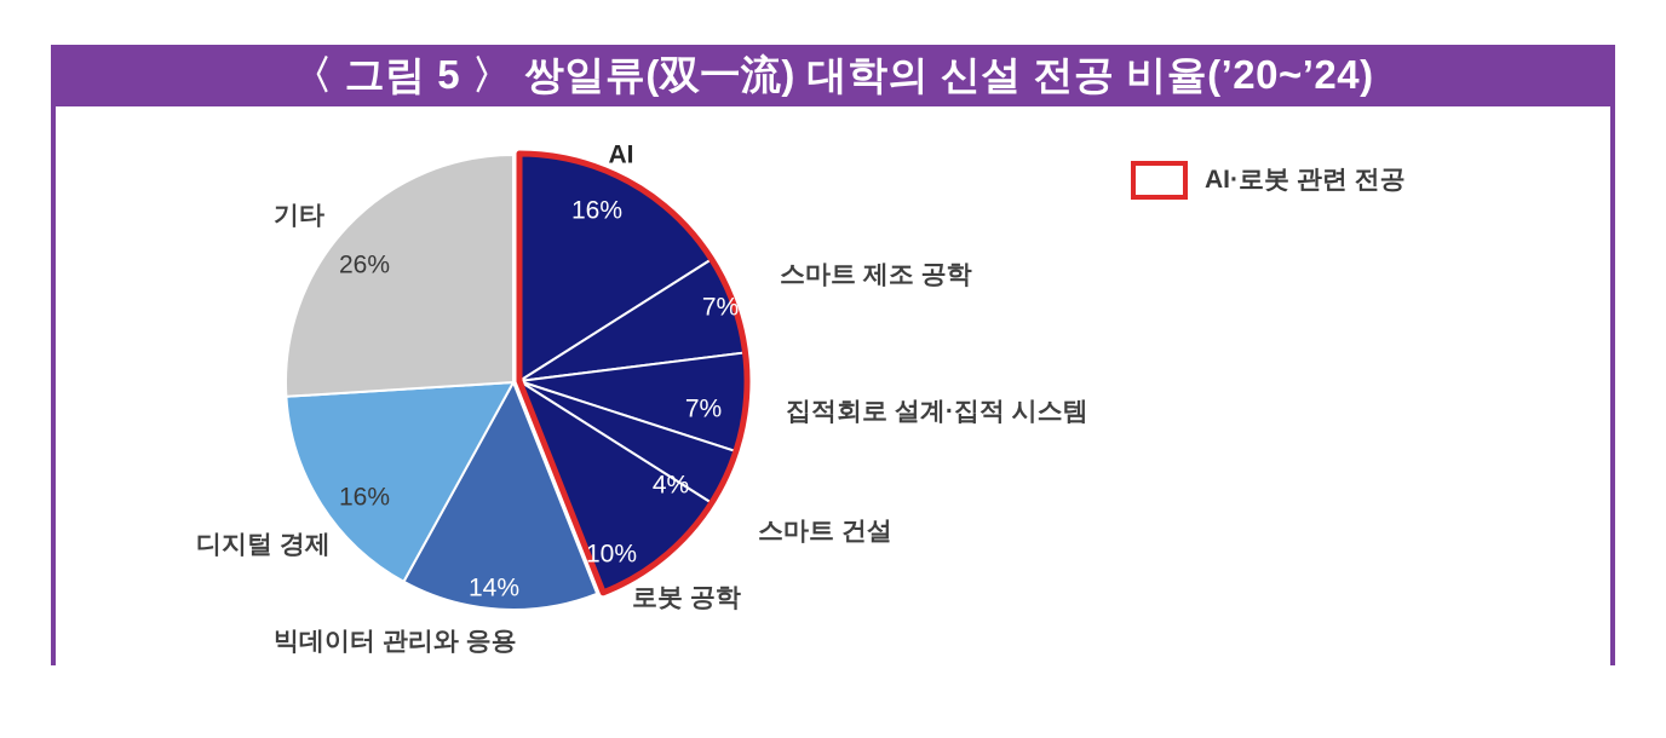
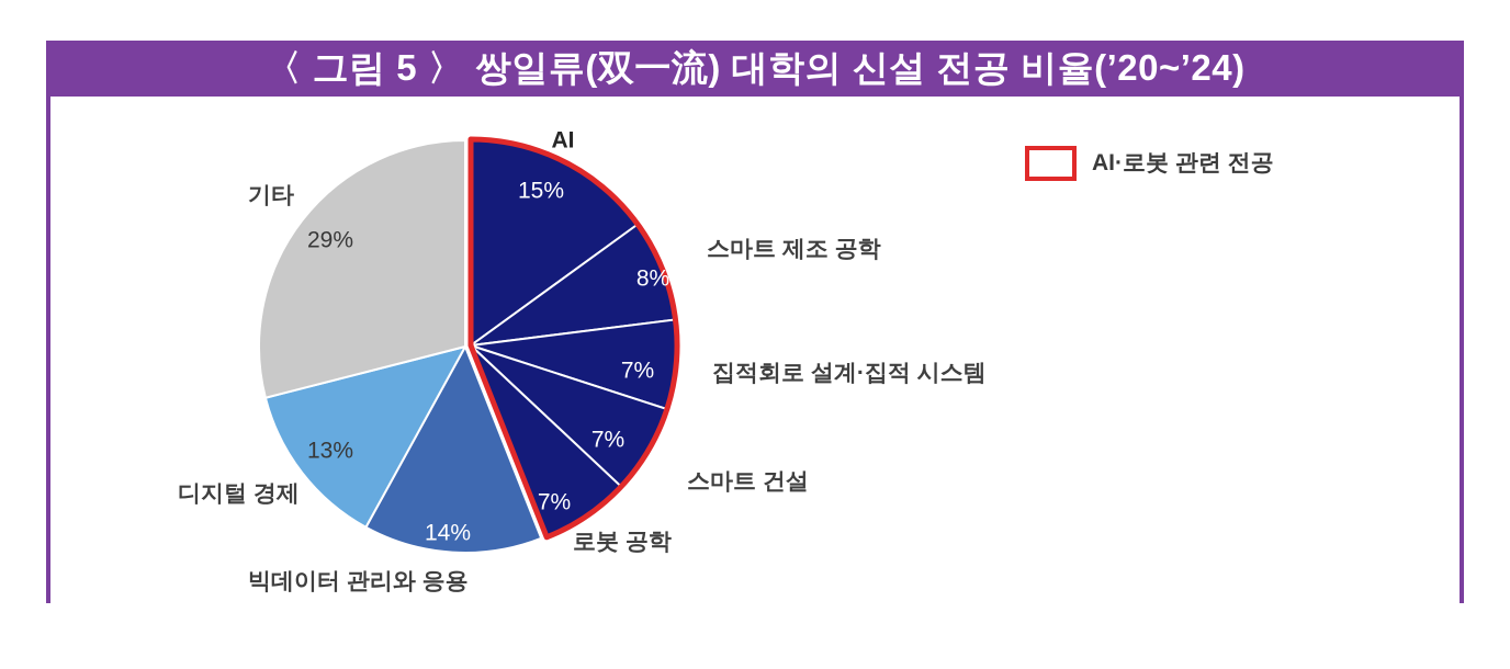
AI: 16% -> 15%
스마트 제조 공학: 7% -> 8%
스마트 건설: 4% -> 7%
로봇 공학: 10% -> 7%
디지털 경제: 16% -> 13%
기타: 26% -> 29%
